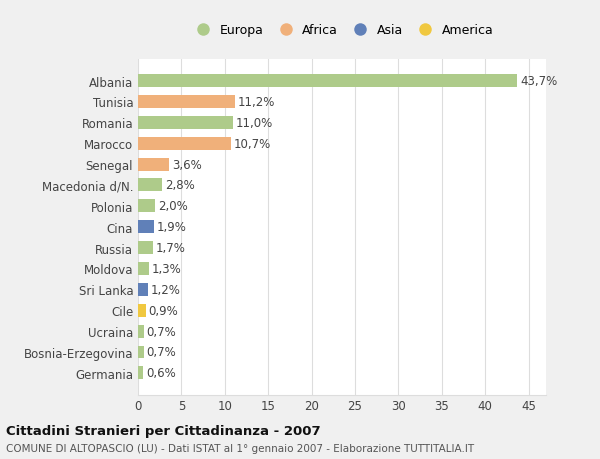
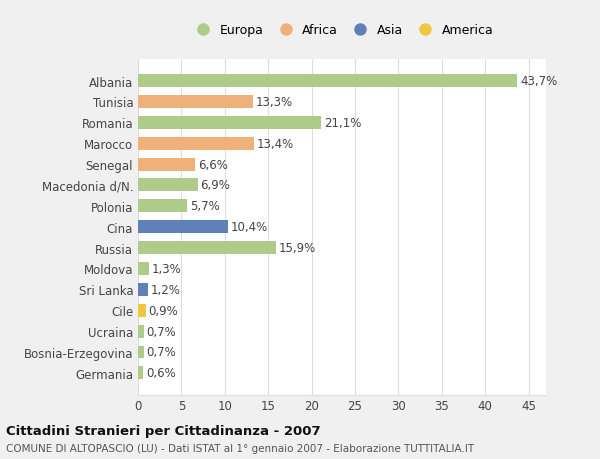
Tunisia: 11,2% -> 13,3%
Romania: 11,0% -> 21,1%
Marocco: 10,7% -> 13,4%
Senegal: 3,6% -> 6,6%
Macedonia d/N.: 2,8% -> 6,9%
Polonia: 2,0% -> 5,7%
Cina: 1,9% -> 10,4%
Russia: 1,7% -> 15,9%
